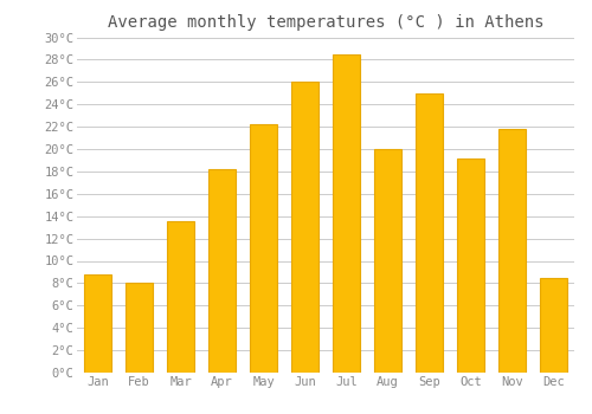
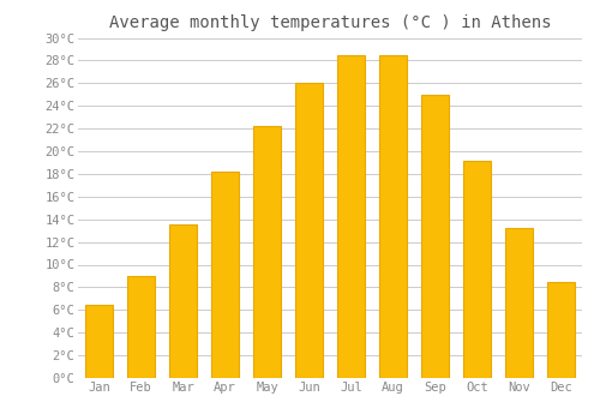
Jan: 8.8°C -> 6.5°C
Feb: 8.0°C -> 9.0°C
Aug: 20.0°C -> 28.5°C
Nov: 21.8°C -> 13.2°C
